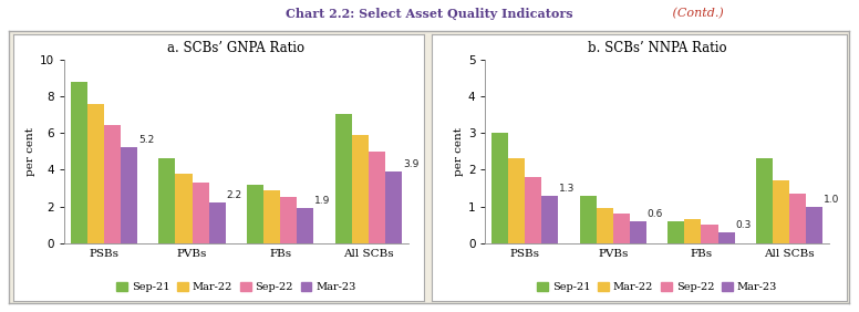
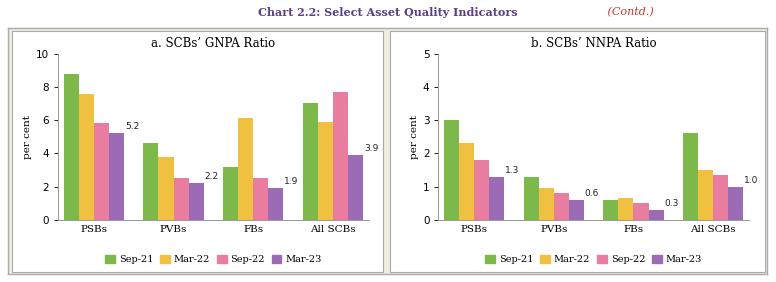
a. SCBs’ GNPA Ratio/Sep-22/PSBs: 6.4 -> 5.8
a. SCBs’ GNPA Ratio/Sep-22/PVBs: 3.3 -> 2.5
a. SCBs’ GNPA Ratio/Mar-22/FBs: 2.9 -> 6.1
a. SCBs’ GNPA Ratio/Sep-22/All SCBs: 5.0 -> 7.7
b. SCBs’ NNPA Ratio/Sep-21/All SCBs: 2.3 -> 2.6
b. SCBs’ NNPA Ratio/Mar-22/All SCBs: 1.70 -> 1.50
